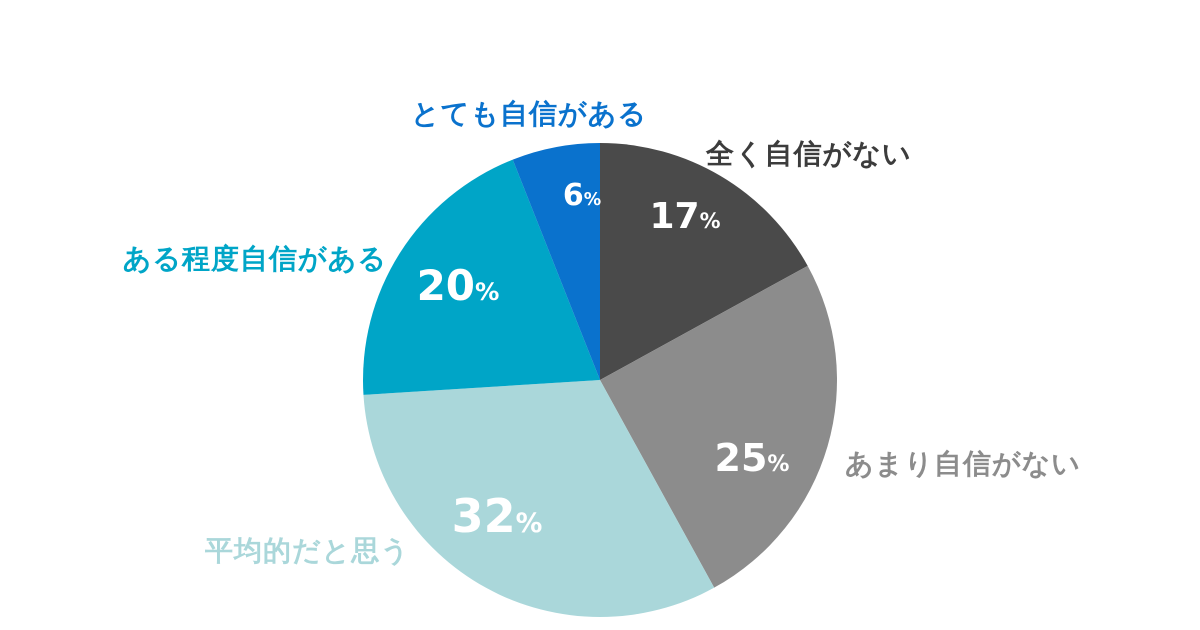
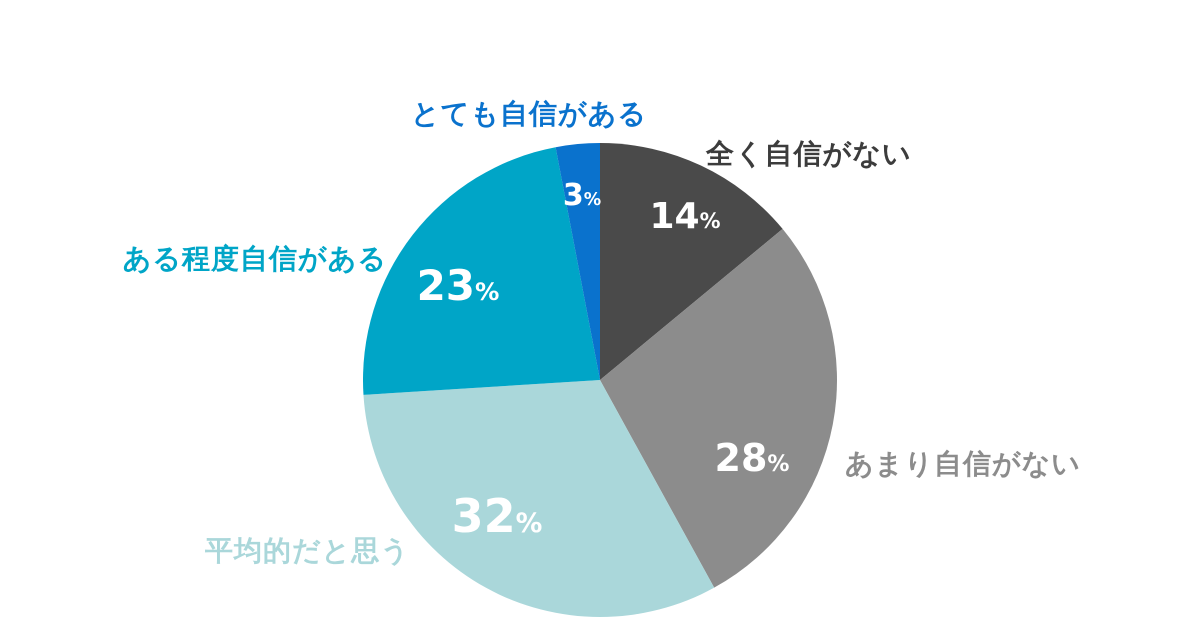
全く自信がない: 17 -> 14
あまり自信がない: 25 -> 28
ある程度自信がある: 20 -> 23
とても自信がある: 6 -> 3
